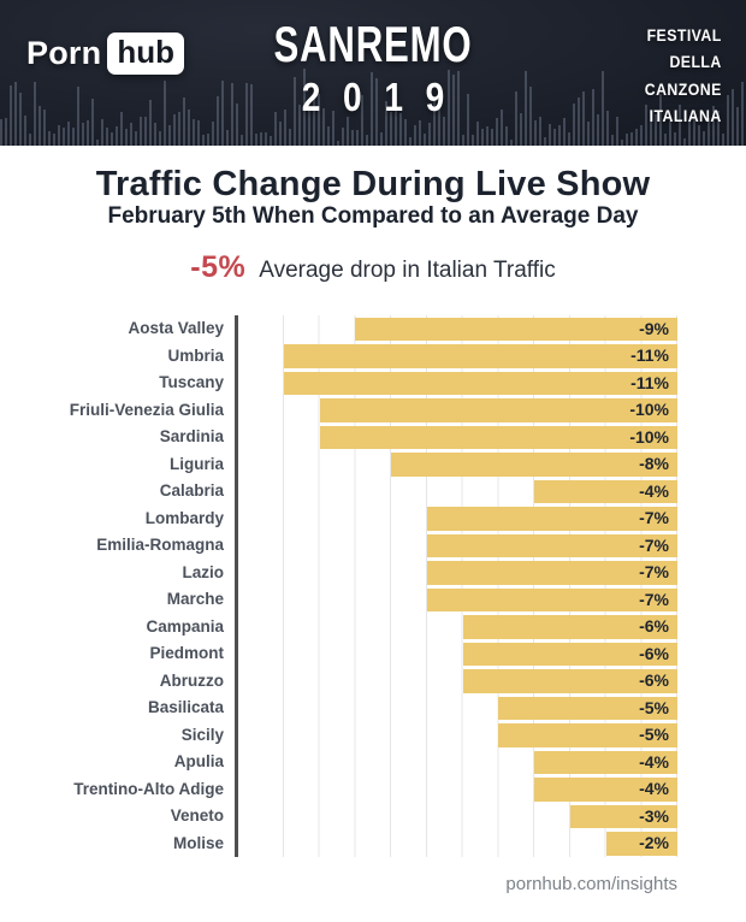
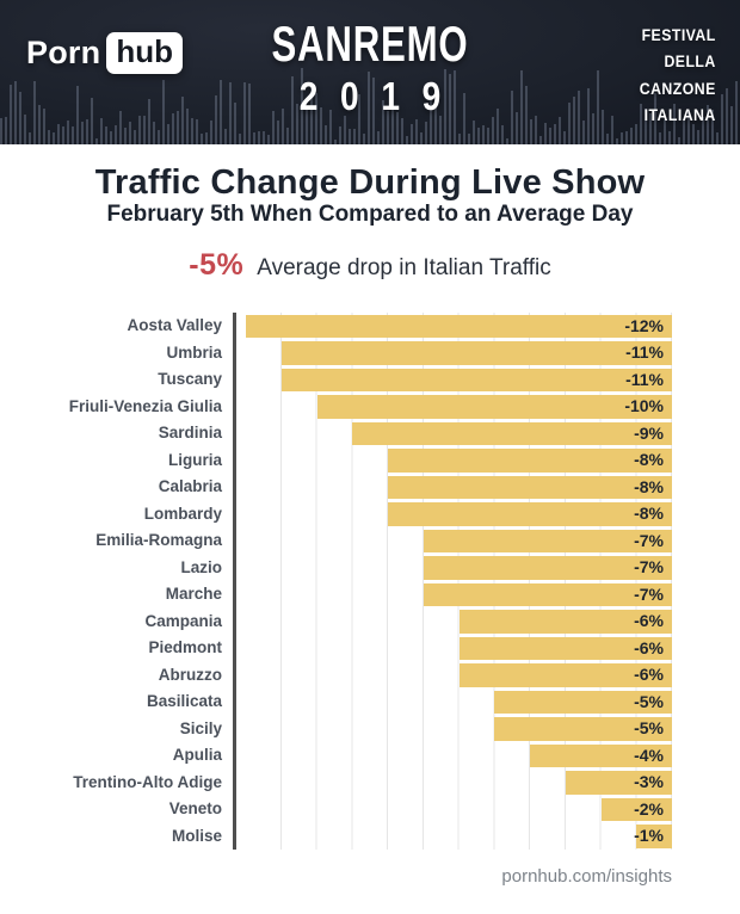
Aosta Valley: -9% -> -12%
Sardinia: -10% -> -9%
Calabria: -4% -> -8%
Lombardy: -7% -> -8%
Trentino-Alto Adige: -4% -> -3%
Veneto: -3% -> -2%
Molise: -2% -> -1%
